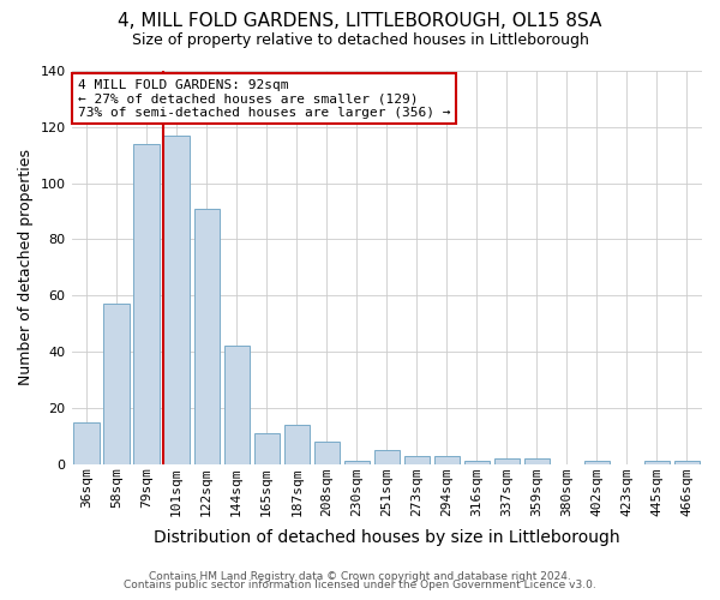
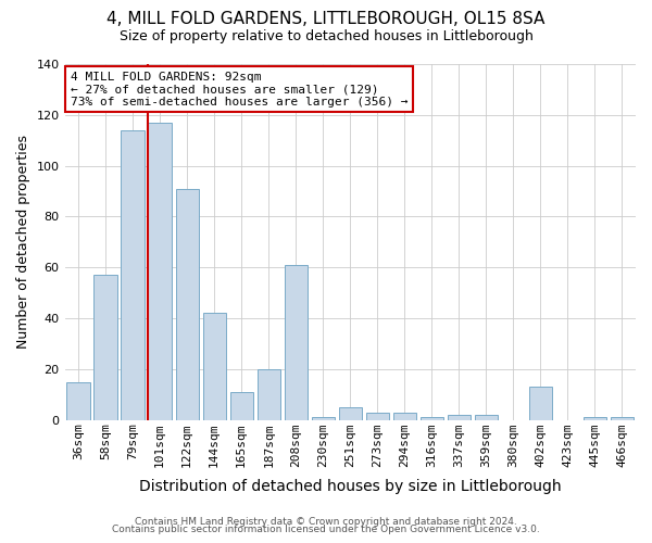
187sqm: 14 -> 20
208sqm: 8 -> 61
402sqm: 1 -> 13
